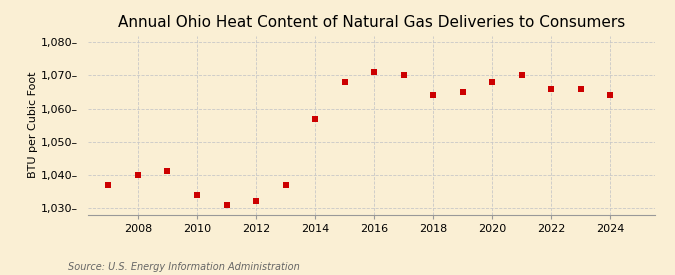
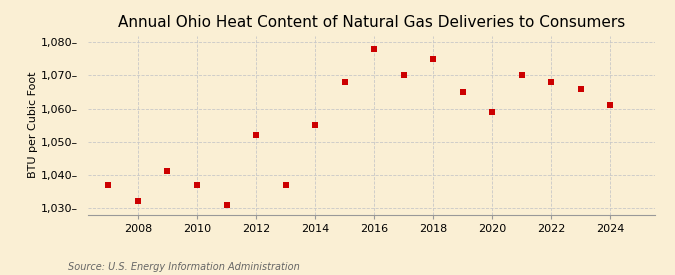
2008: 1,040– -> 1,032–
2010: 1,034– -> 1,037–
2012: 1,032– -> 1,052–
2014: 1,057– -> 1,055–
2016: 1,071– -> 1,078–
2018: 1,064– -> 1,075–
2020: 1,068– -> 1,059–
2022: 1,066– -> 1,068–
2024: 1,064– -> 1,061–
